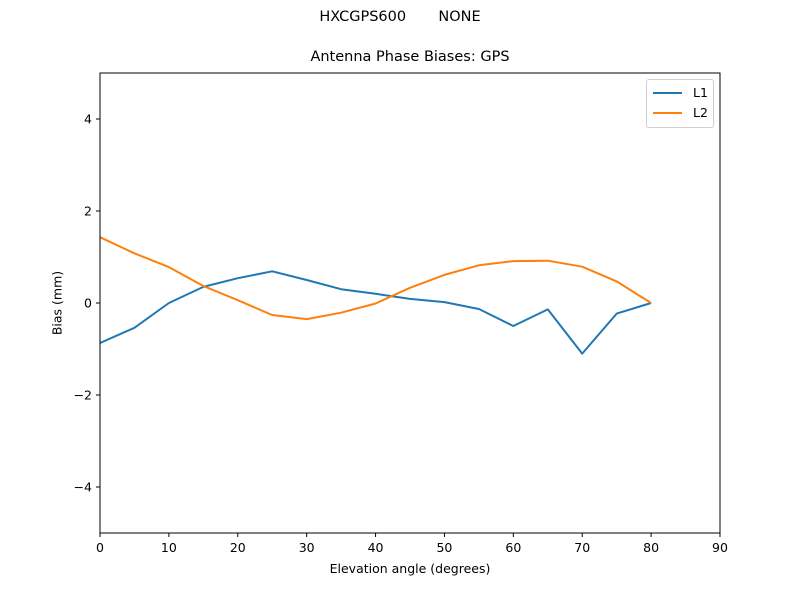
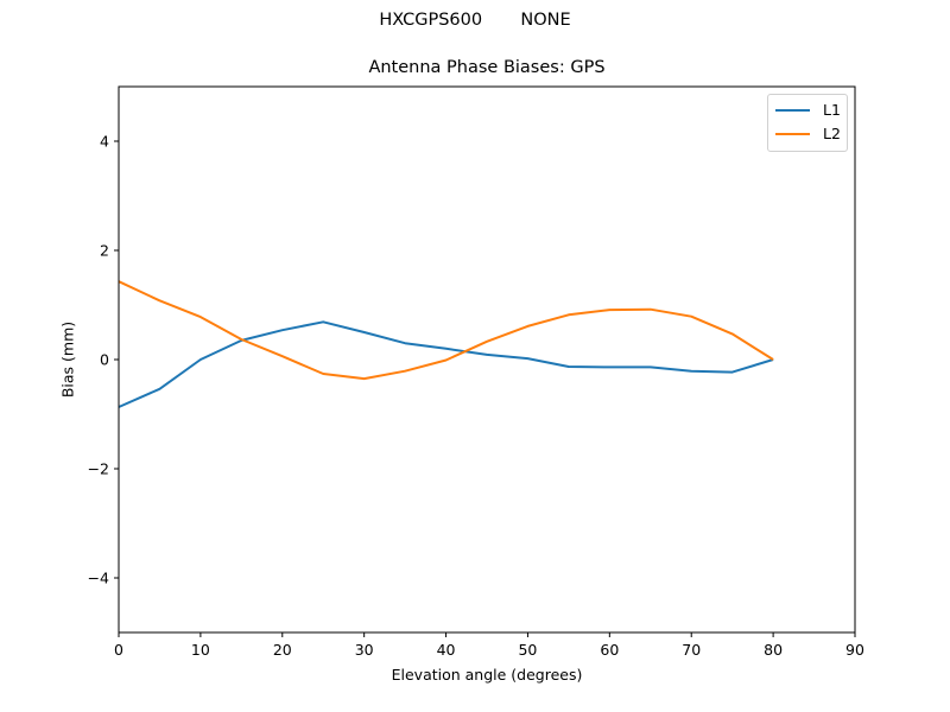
L1/60: -0.5 -> -0.1
L1/70: -1.1 -> -0.2
